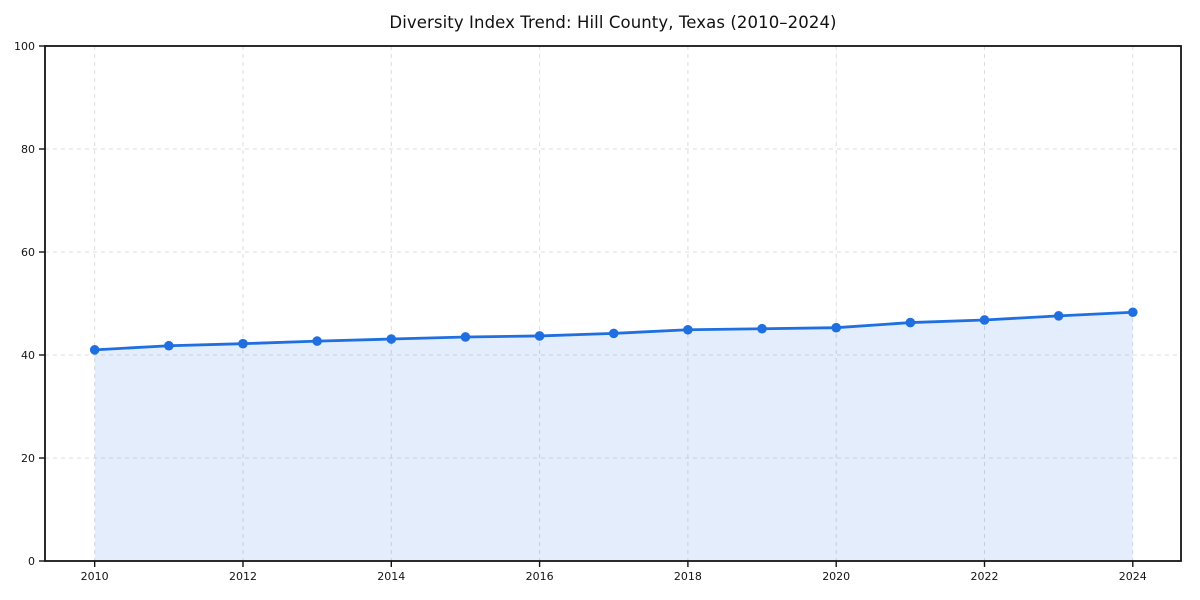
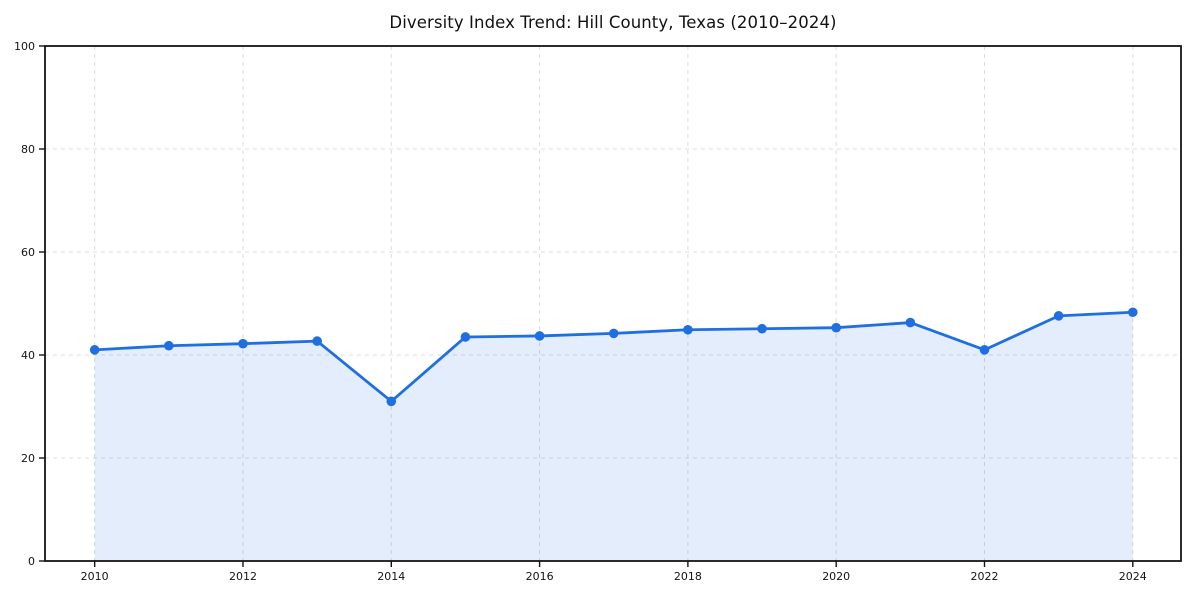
2014: 43 -> 31
2022: 47 -> 41
